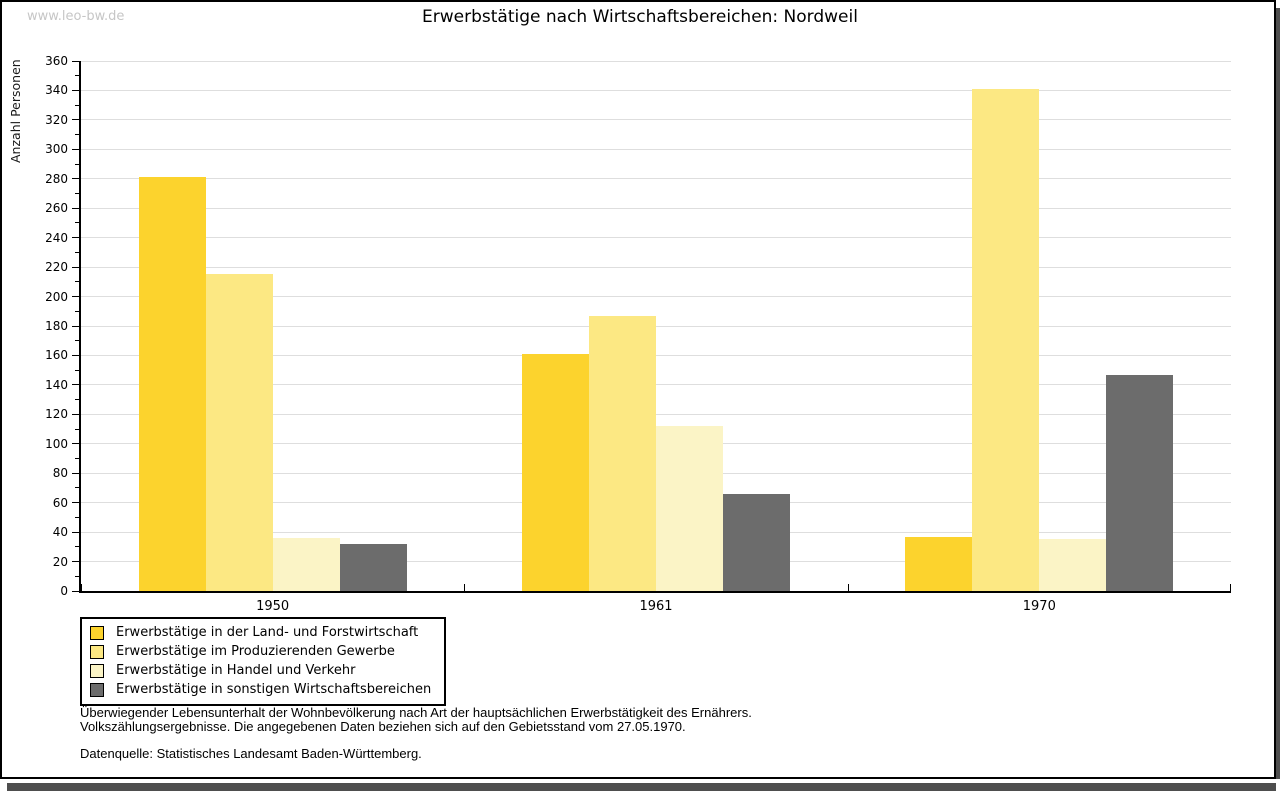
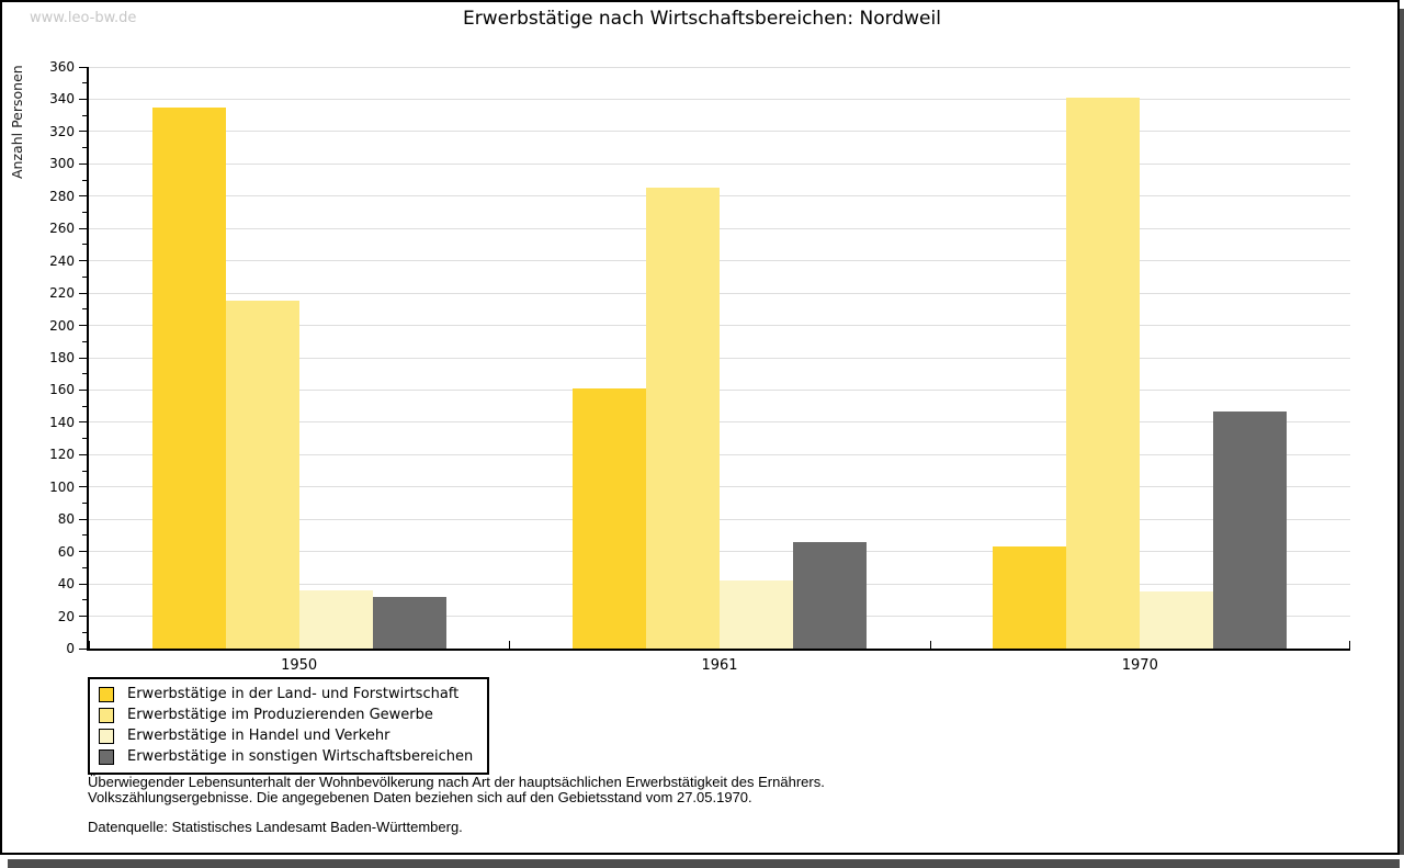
Erwerbstätige in der Land- und Forstwirtschaft/1950: 281 -> 335
Erwerbstätige im Produzierenden Gewerbe/1961: 187 -> 285
Erwerbstätige in Handel und Verkehr/1961: 112 -> 42
Erwerbstätige in der Land- und Forstwirtschaft/1970: 37 -> 63
